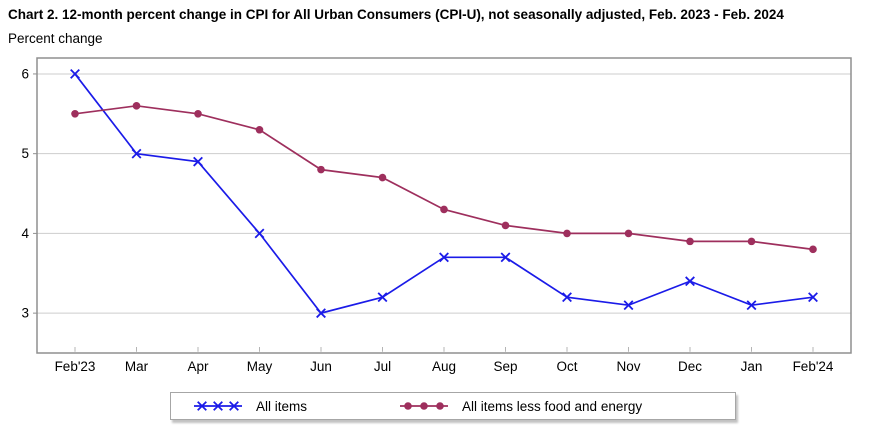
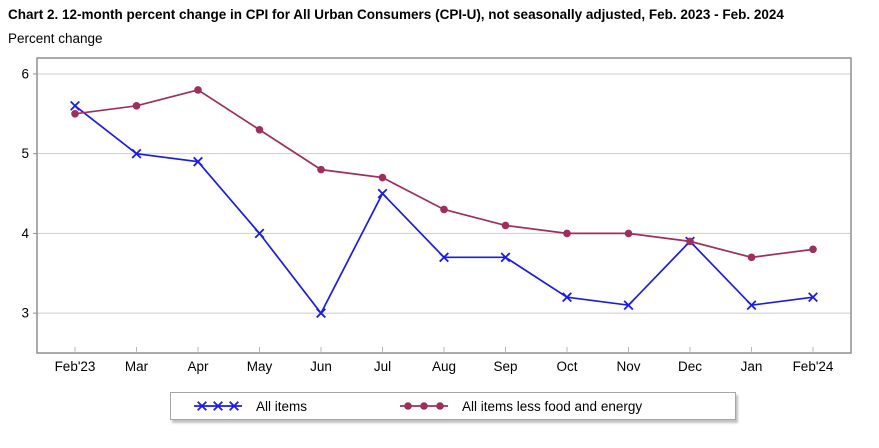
All items/Feb'23: 6.0 -> 5.6
All items less food and energy/Apr: 5.5 -> 5.8
All items/Jul: 3.2 -> 4.5
All items/Dec: 3.4 -> 3.9
All items less food and energy/Jan: 3.9 -> 3.7
